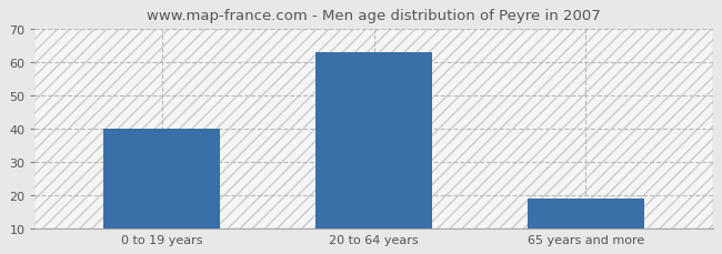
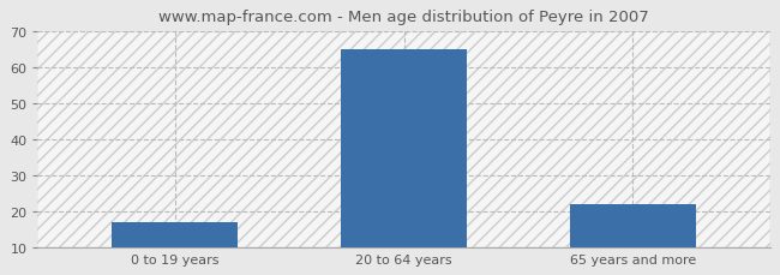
0 to 19 years: 40 -> 17
20 to 64 years: 63 -> 65
65 years and more: 19 -> 22
